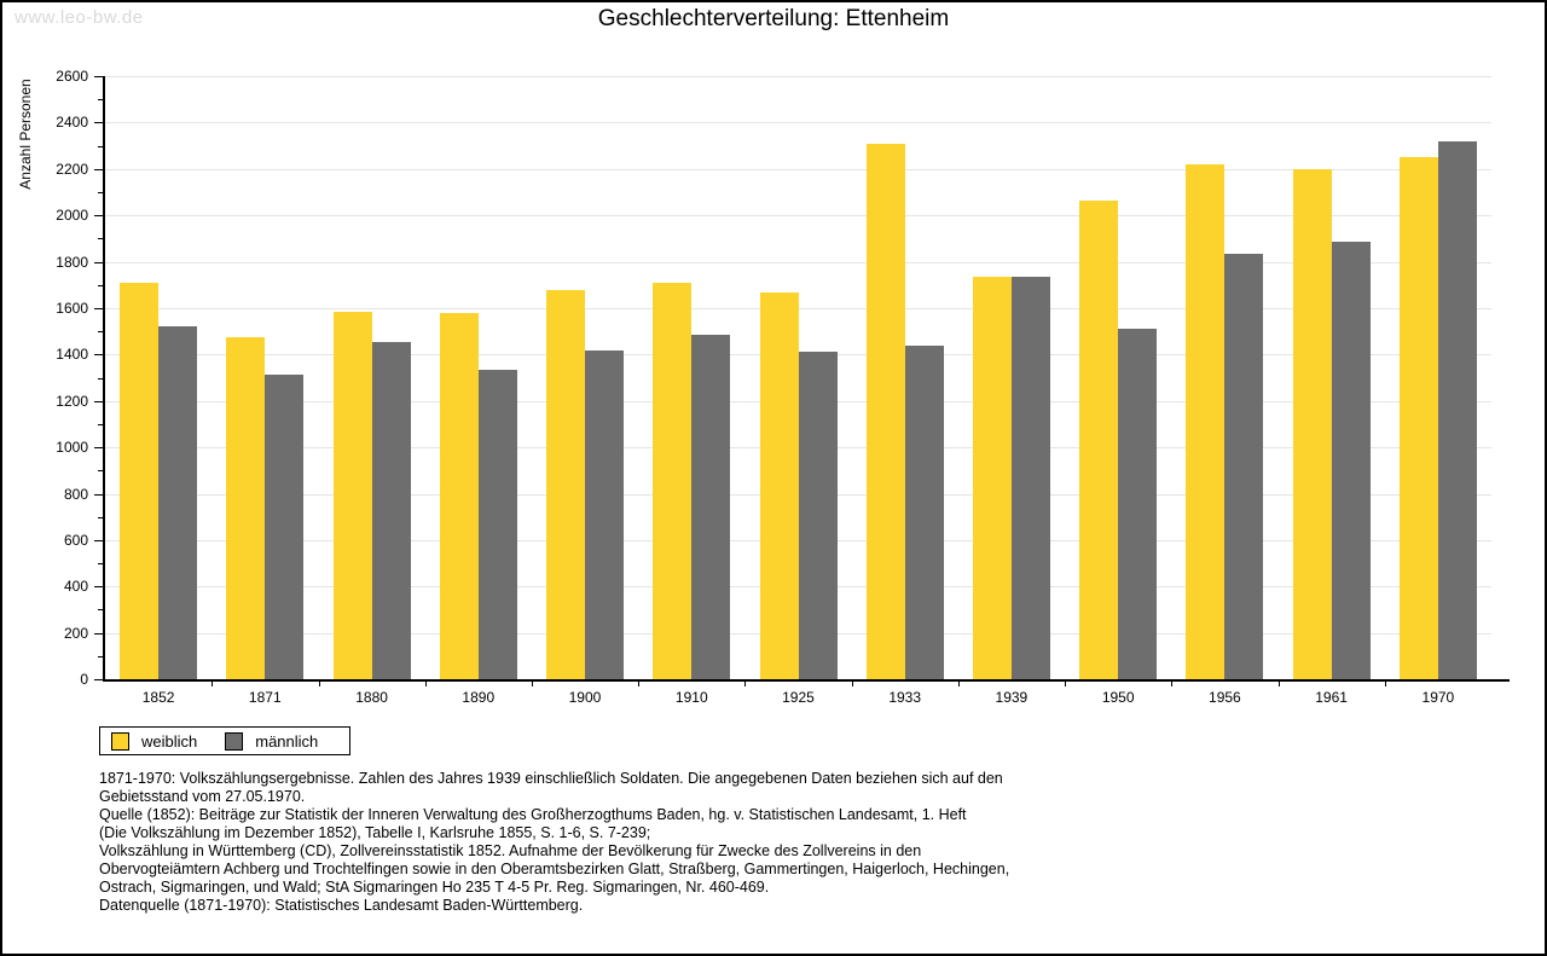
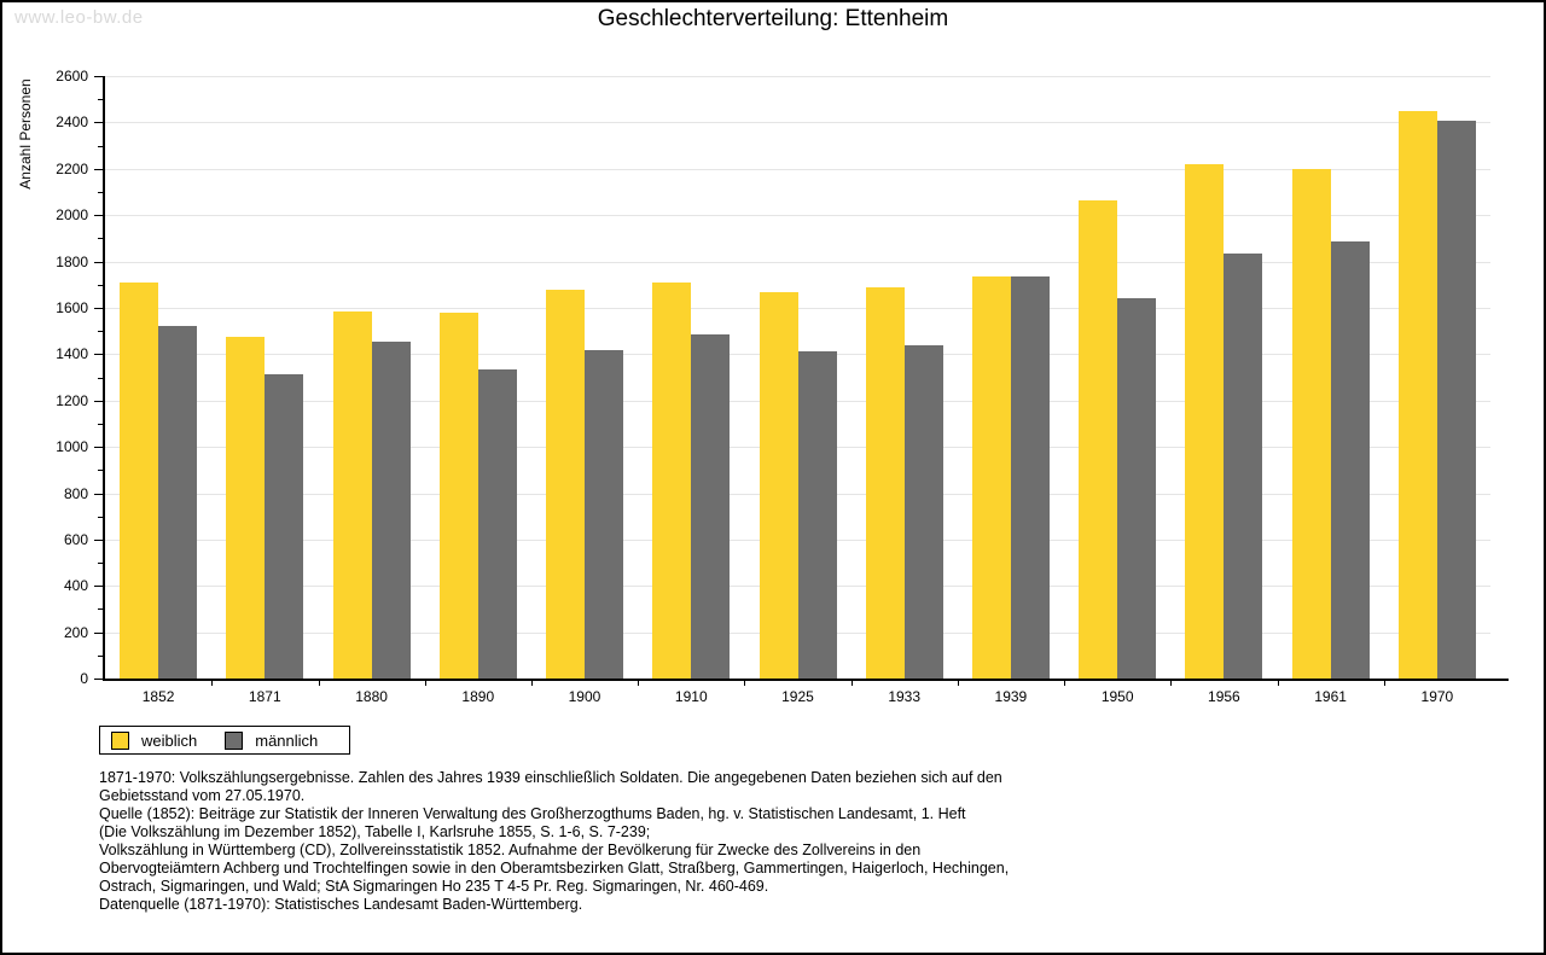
weiblich/1933: 2310 -> 1690
männlich/1950: 1510 -> 1640
weiblich/1970: 2250 -> 2450
männlich/1970: 2320 -> 2410
